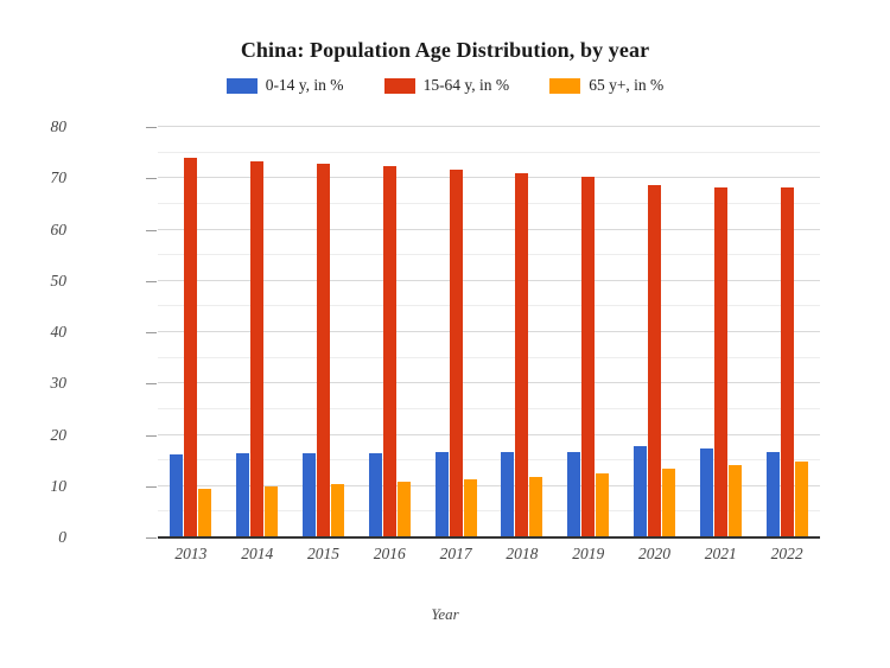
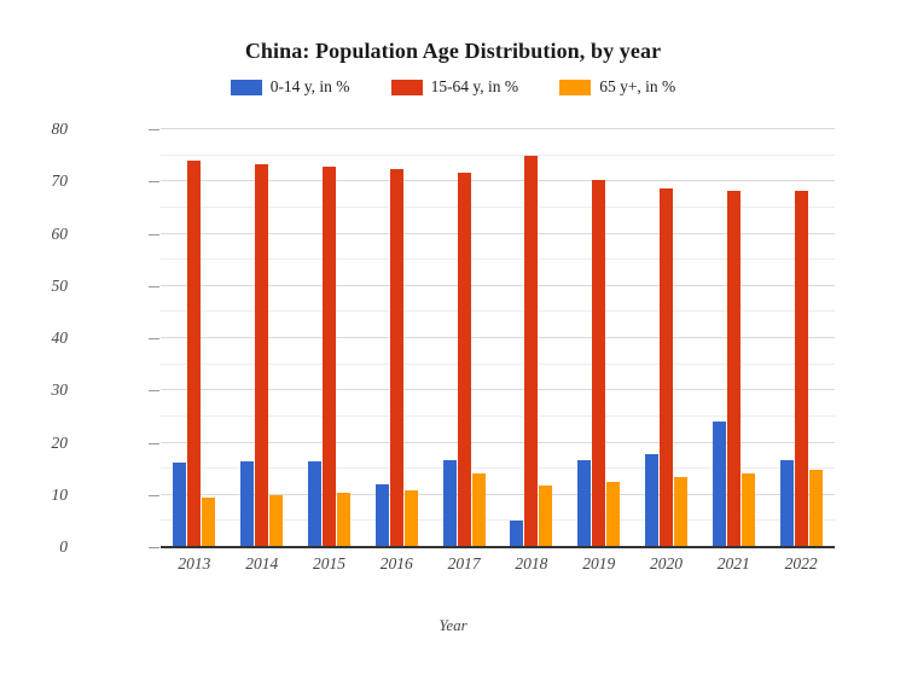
0-14 y, in %/2016: 16 -> 12
65 y+, in %/2017: 11 -> 14
0-14 y, in %/2018: 17 -> 5
15-64 y, in %/2018: 71 -> 75
0-14 y, in %/2021: 17 -> 24
